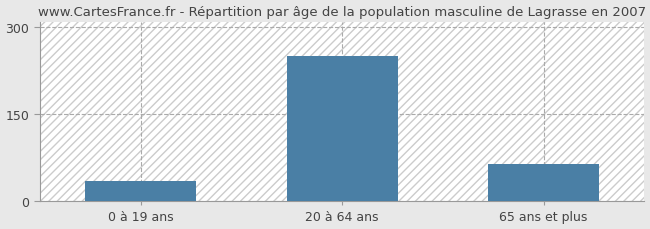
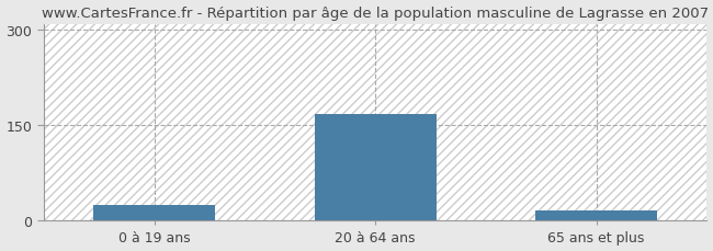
0 à 19 ans: 36 -> 25
20 à 64 ans: 250 -> 168
65 ans et plus: 64 -> 17
